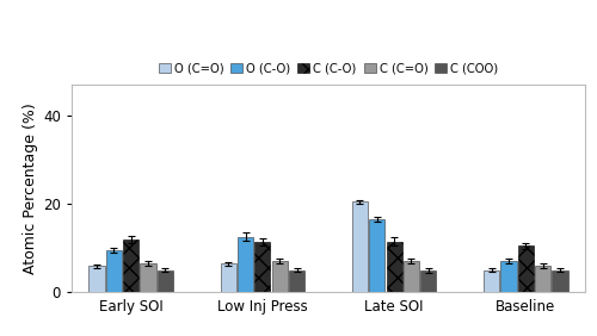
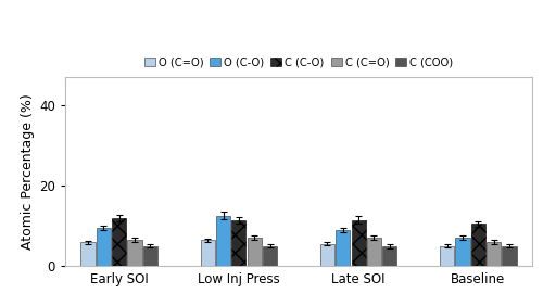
O (C=O)/Late SOI: 20.5 -> 5.5
O (C-O)/Late SOI: 16.5 -> 9.0
